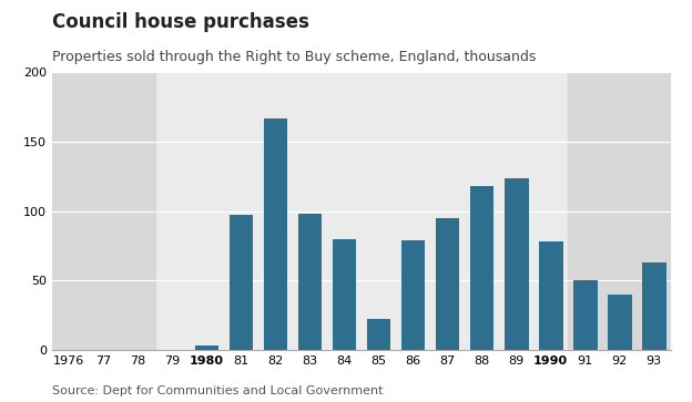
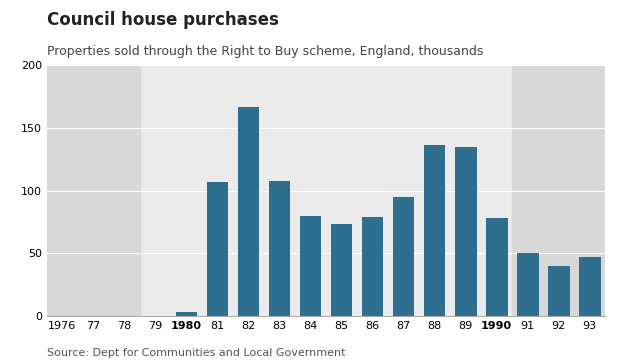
81: 97 -> 107
83: 98 -> 108
85: 22 -> 73
88: 118 -> 136
89: 124 -> 135
93: 63 -> 47
